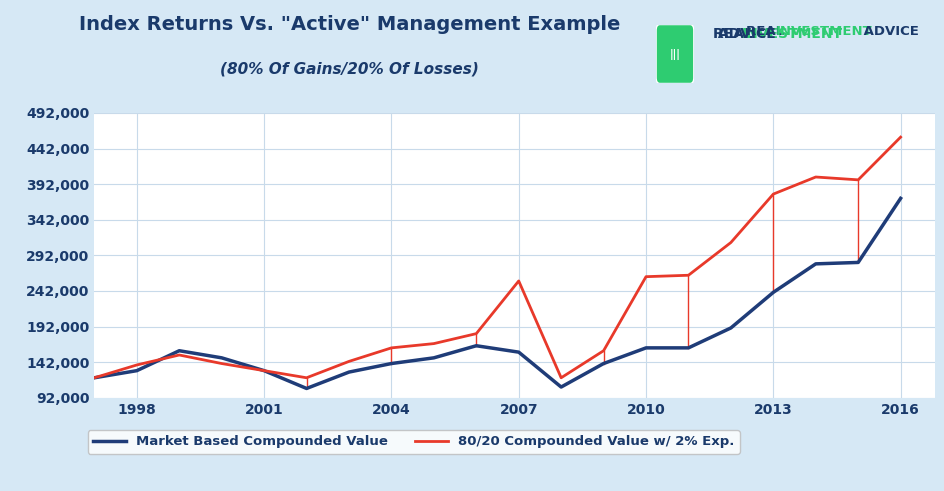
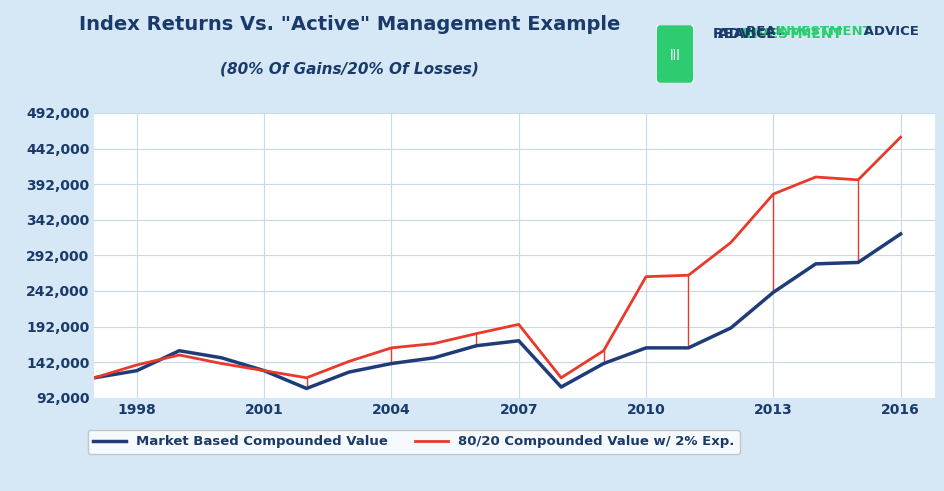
Market Based Compounded Value/2007: 156,000 -> 172,000
80/20 Compounded Value w/ 2% Exp./2007: 256,000 -> 195,000
Market Based Compounded Value/2016: 372,000 -> 322,000
